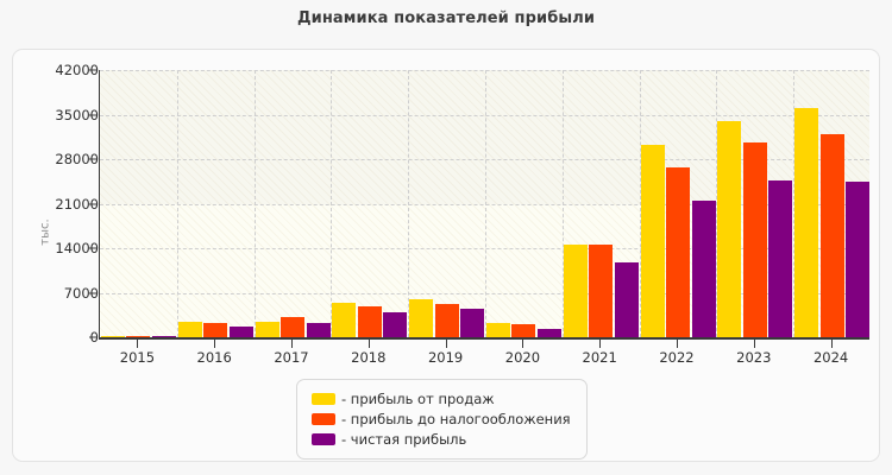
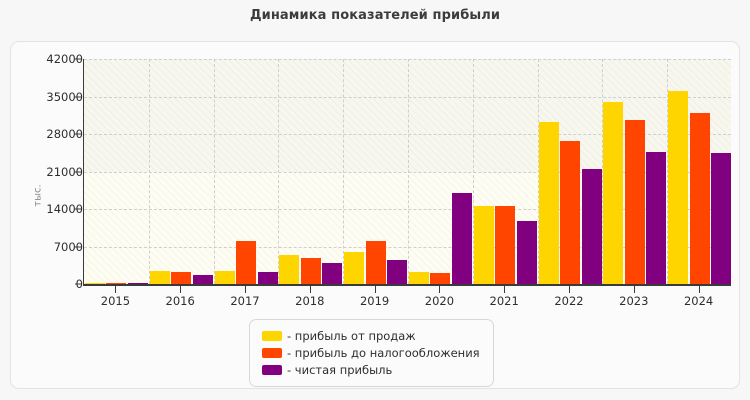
- прибыль до налогообложения/2017: 3000 -> 8000
- прибыль до налогообложения/2019: 5000 -> 8000
- чистая прибыль/2020: 1000 -> 17000
